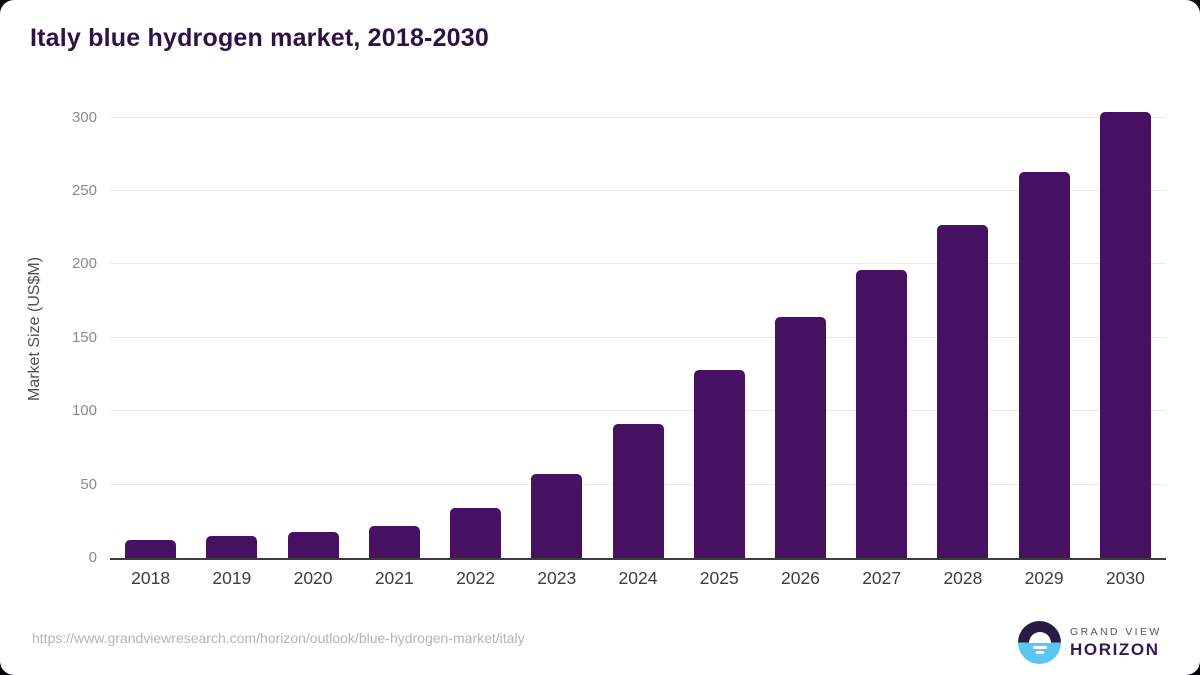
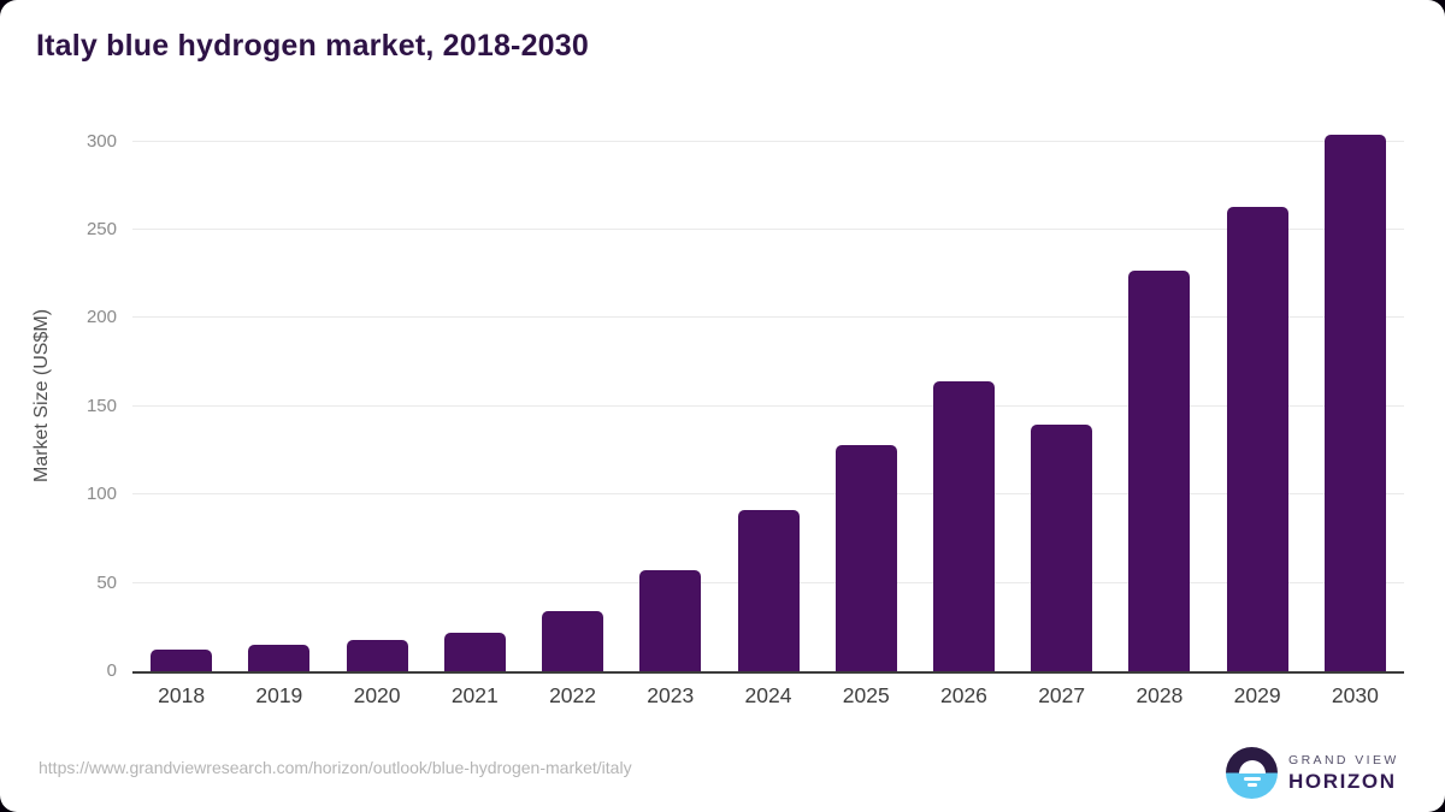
2027: 196 -> 140
